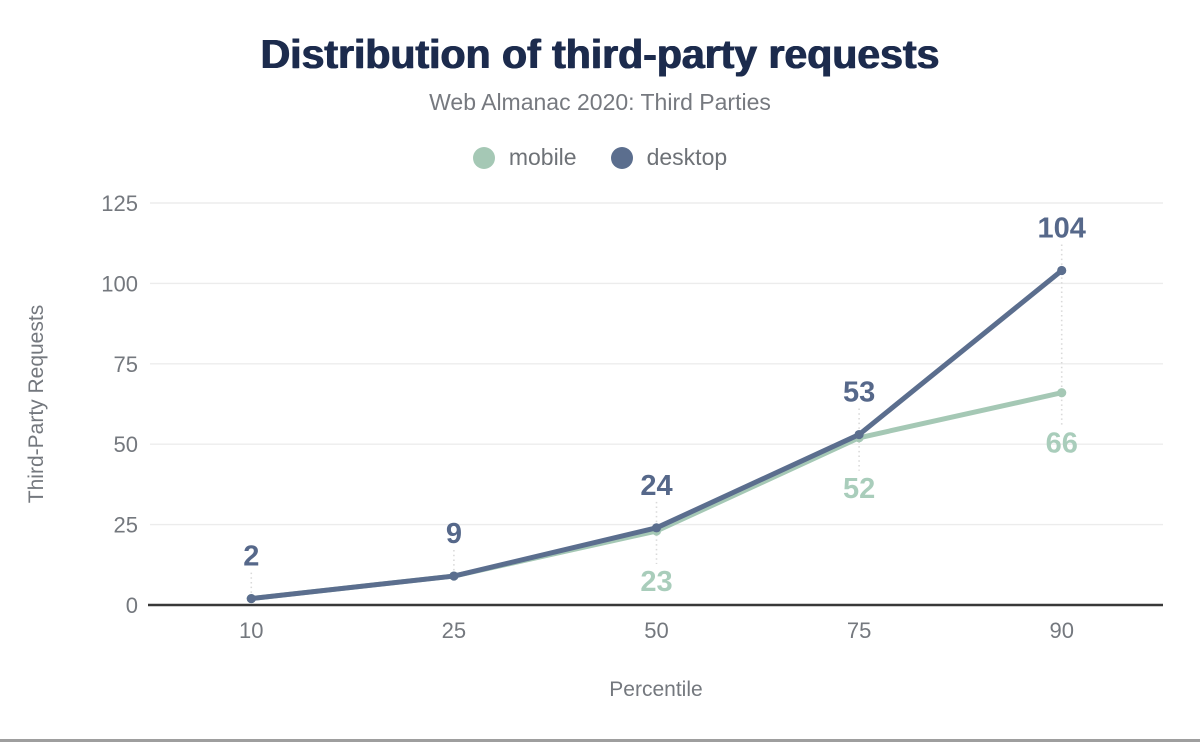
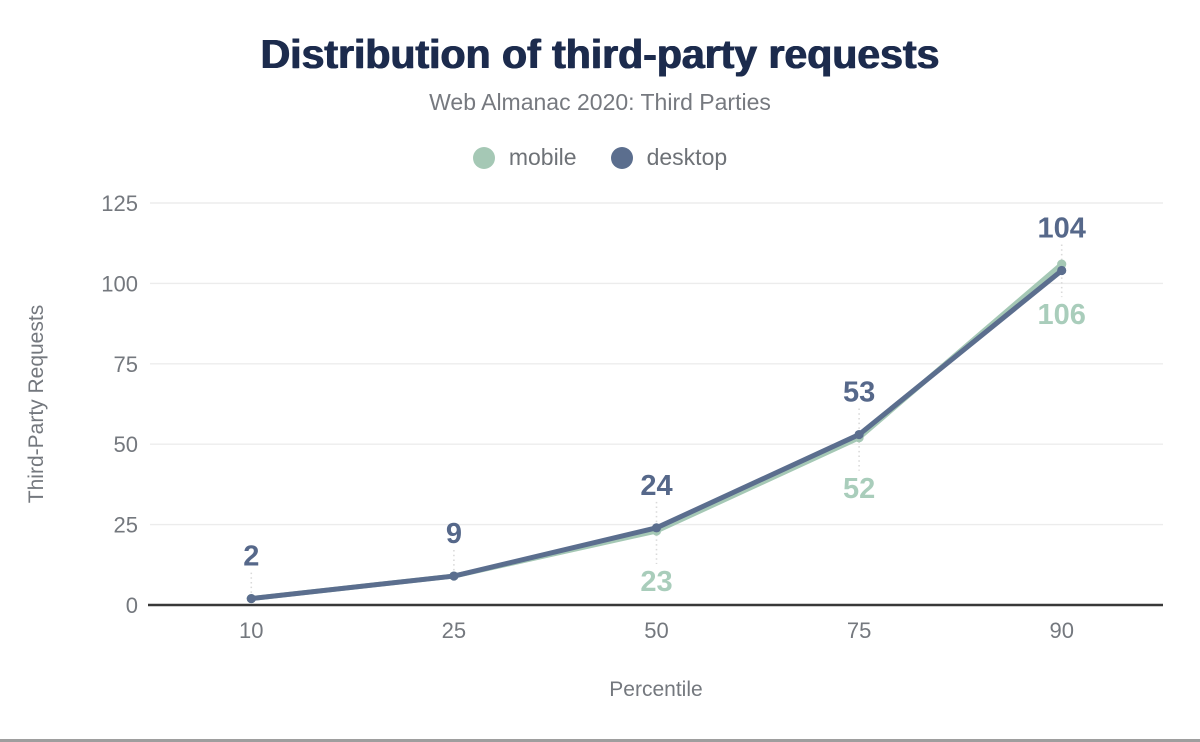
mobile/90: 66 -> 106
